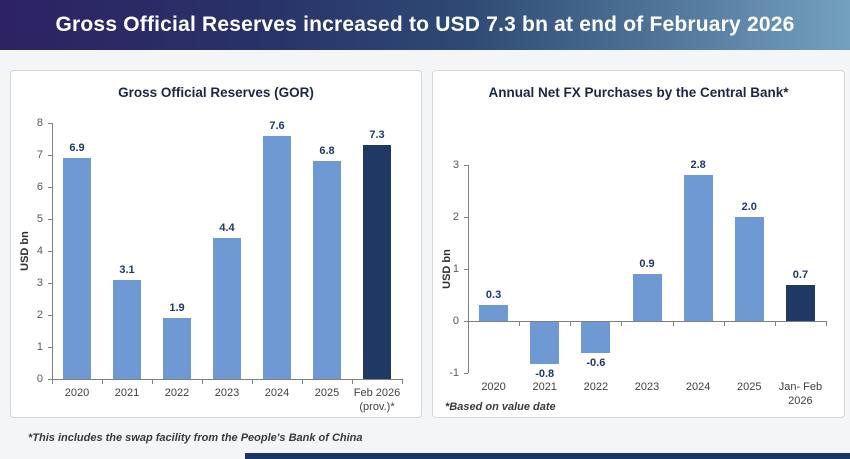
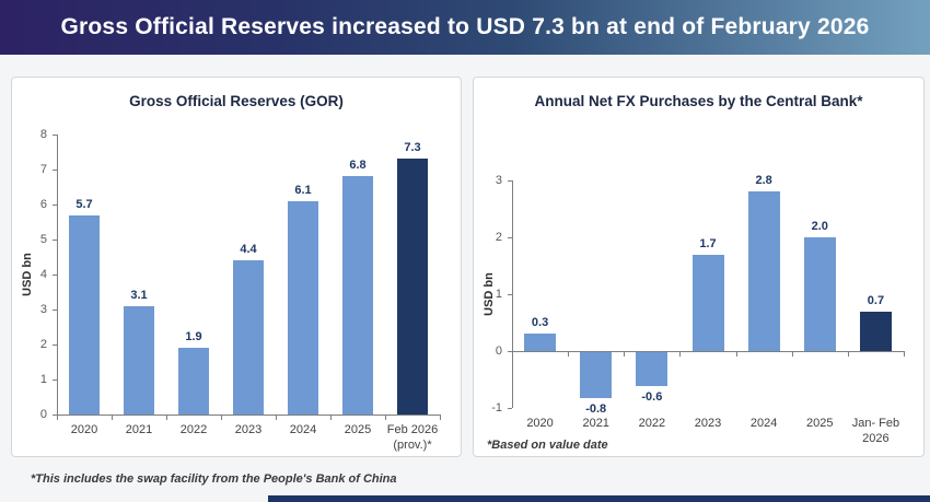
Gross Official Reserves (GOR)/2020: 6.9 -> 5.7
Gross Official Reserves (GOR)/2024: 7.6 -> 6.1
Annual Net FX Purchases by the Central Bank*/2023: 0.9 -> 1.7
